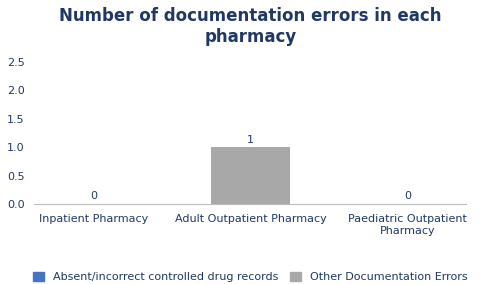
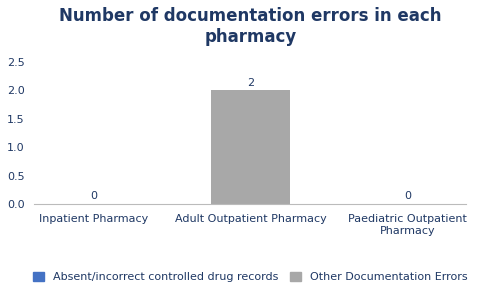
Adult Outpatient Pharmacy: 1 -> 2
